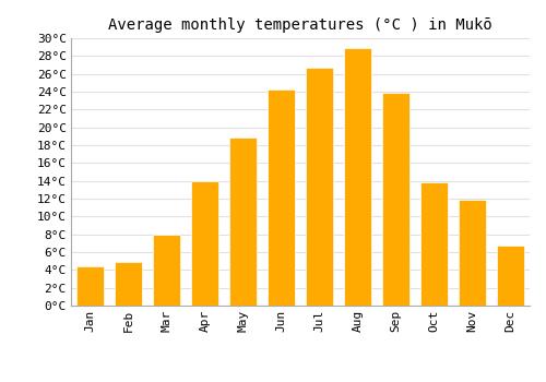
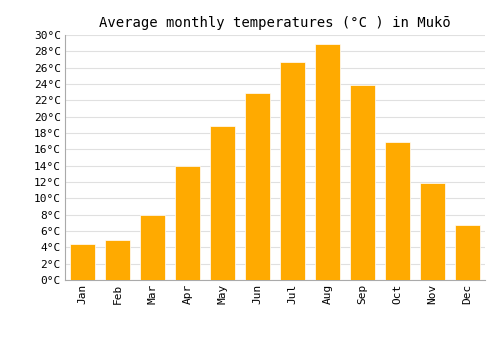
Jun: 24.2°C -> 22.9°C
Oct: 13.8°C -> 16.9°C
